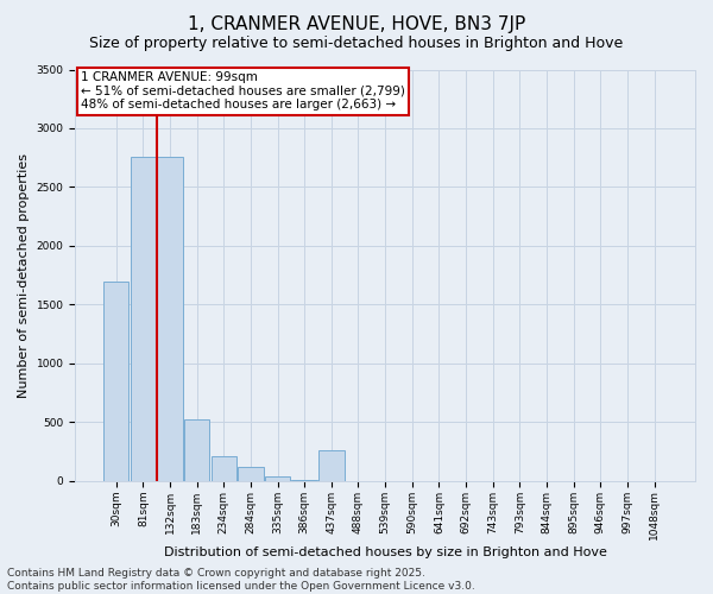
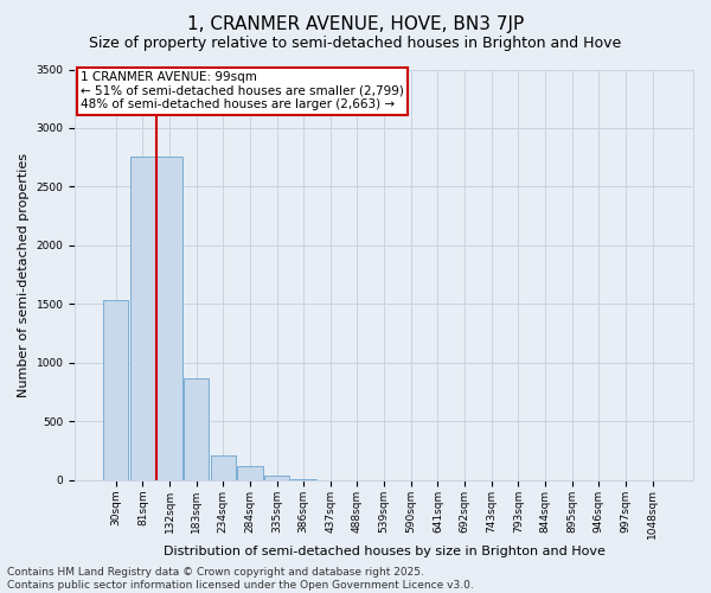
30sqm: 1700 -> 1530
183sqm: 520 -> 870
437sqm: 260 -> 0
